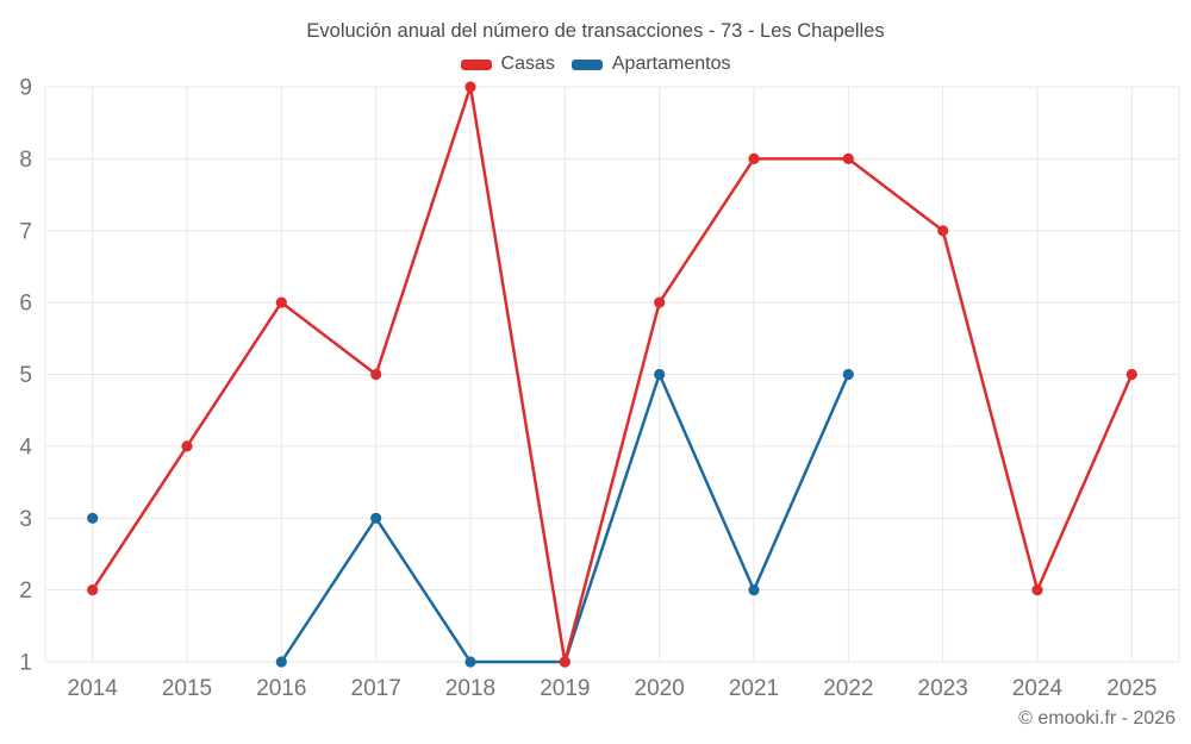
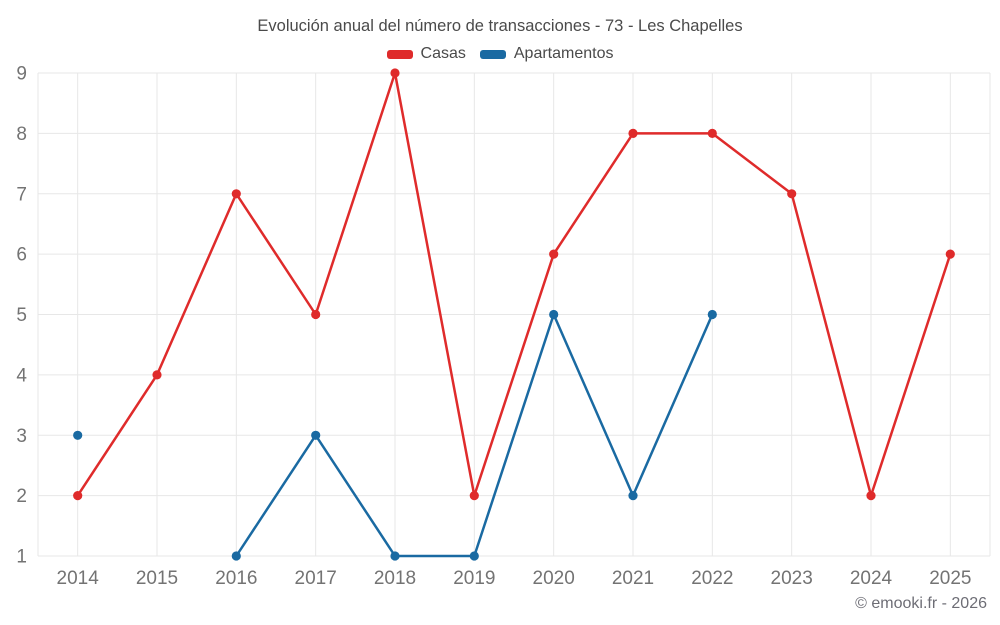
Casas/2016: 6 -> 7
Casas/2019: 1 -> 2
Casas/2025: 5 -> 6
